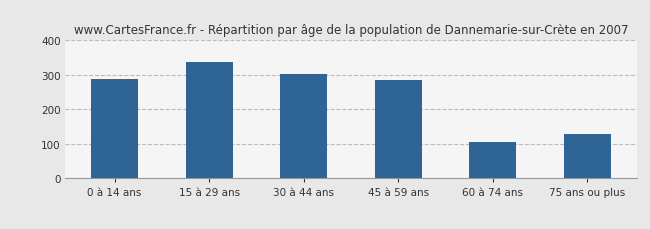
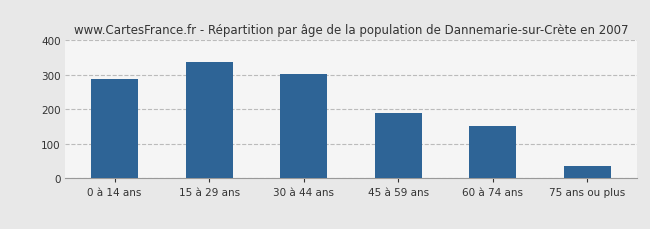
45 à 59 ans: 285 -> 190
60 à 74 ans: 105 -> 151
75 ans ou plus: 130 -> 36
